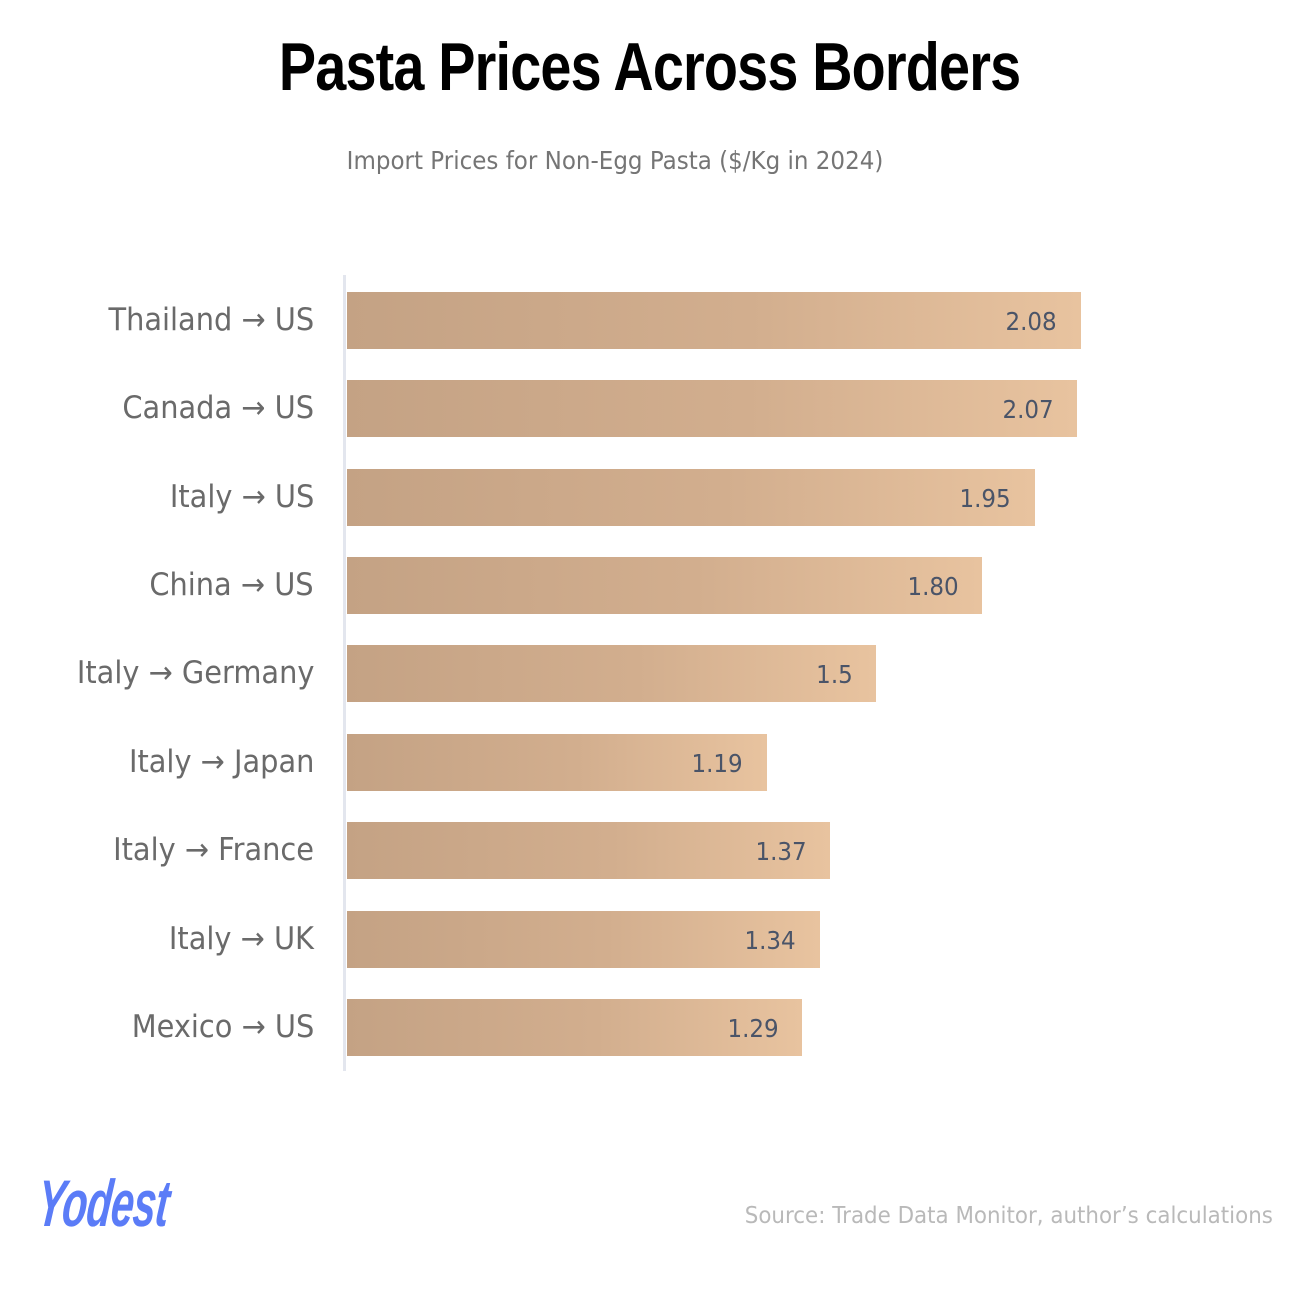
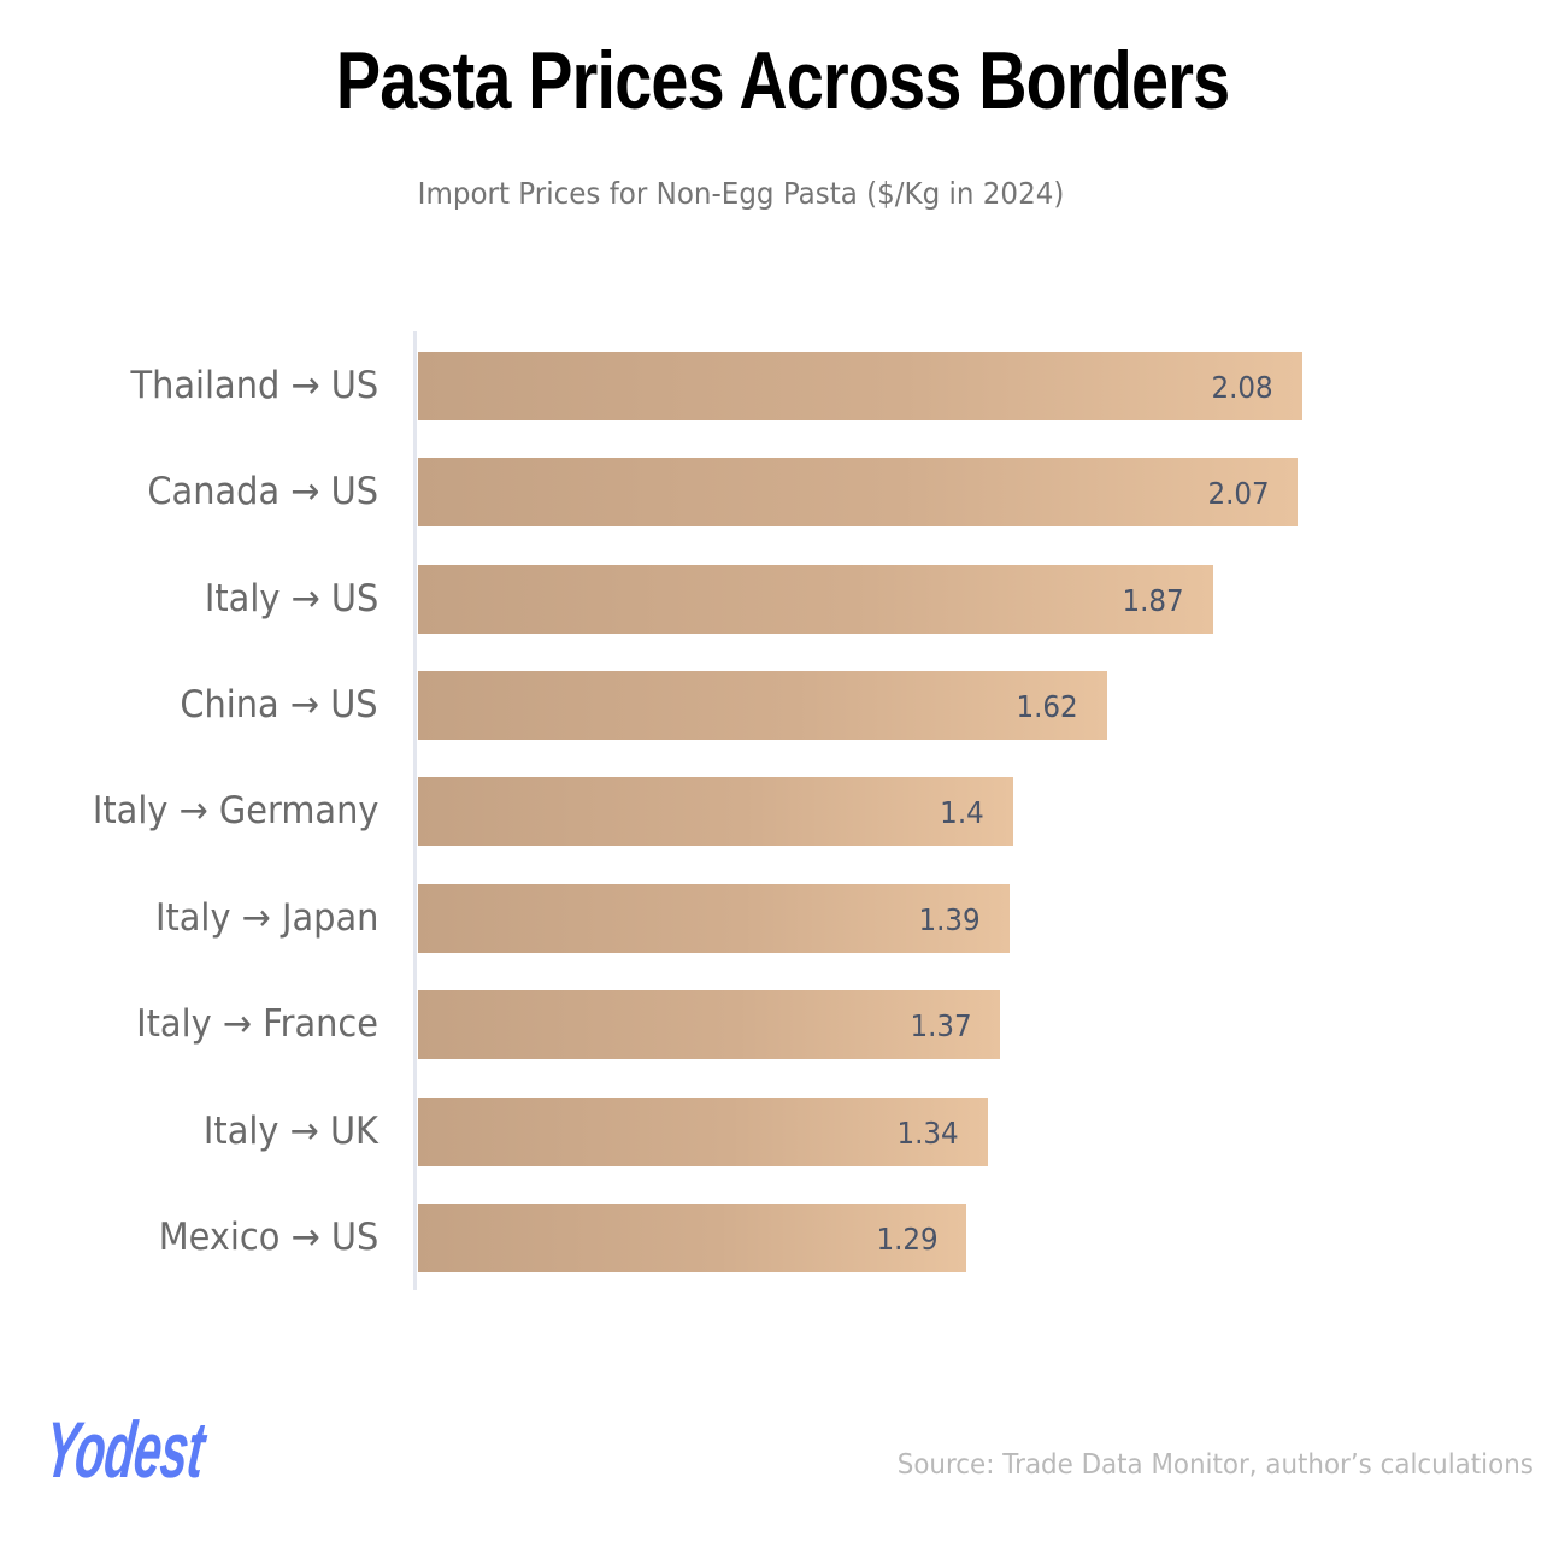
Italy → US: 1.95 -> 1.87
China → US: 1.80 -> 1.62
Italy → Germany: 1.5 -> 1.4
Italy → Japan: 1.19 -> 1.39
